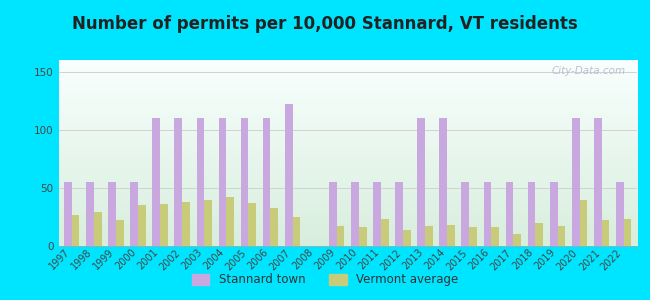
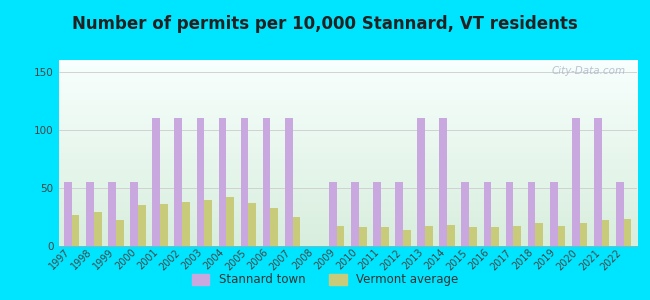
Stannard town/2007: 122 -> 110
Vermont average/2011: 23 -> 16
Vermont average/2017: 10 -> 17
Vermont average/2020: 40 -> 20
